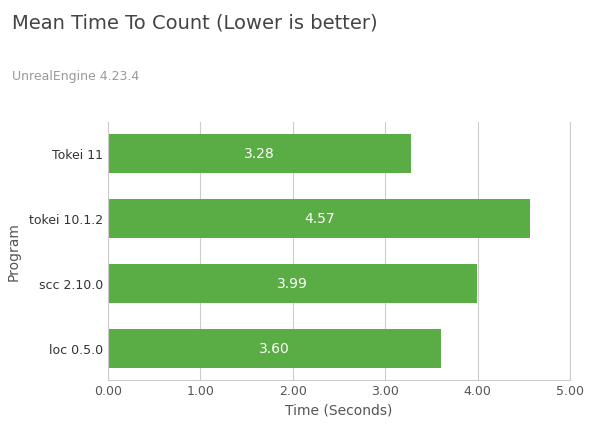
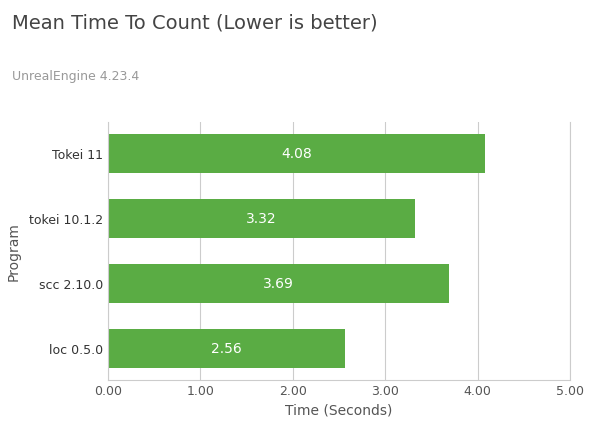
Tokei 11: 3.28 -> 4.08
tokei 10.1.2: 4.57 -> 3.32
scc 2.10.0: 3.99 -> 3.69
loc 0.5.0: 3.60 -> 2.56
